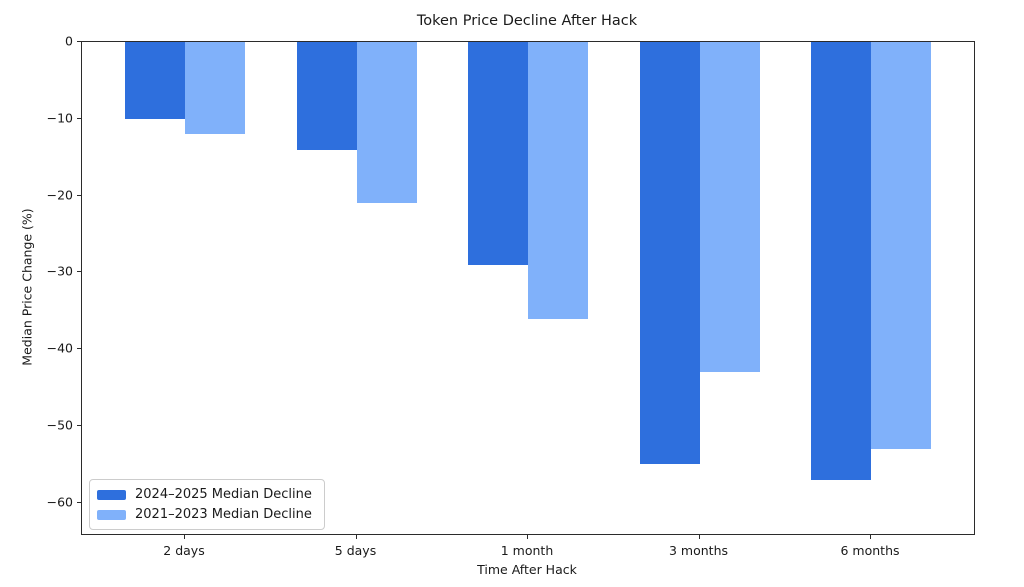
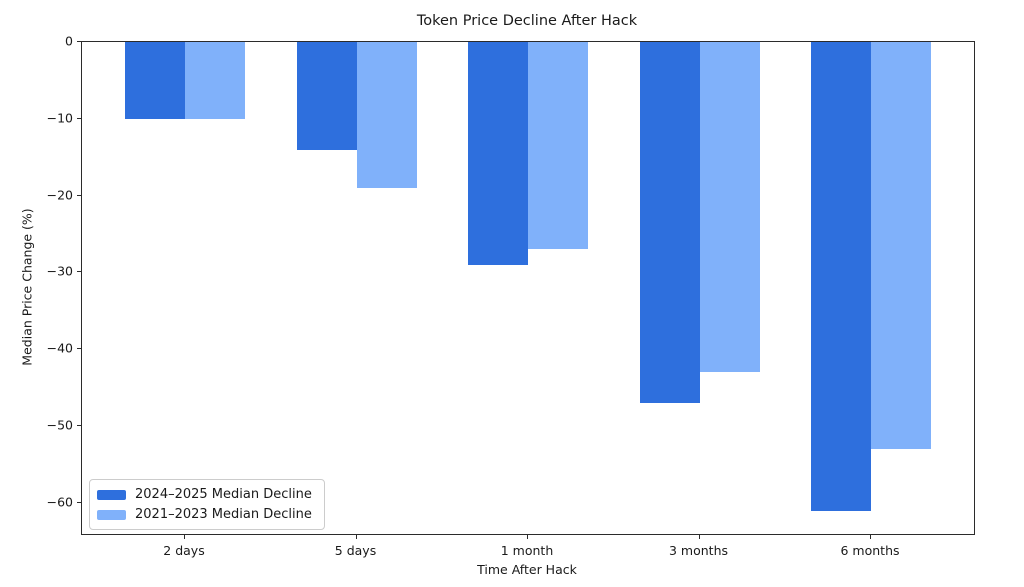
2021–2023 Median Decline/2 days: -12 -> -10
2021–2023 Median Decline/5 days: -21 -> -19
2021–2023 Median Decline/1 month: -36 -> -27
2024–2025 Median Decline/3 months: -55 -> -47
2024–2025 Median Decline/6 months: -57 -> -61
